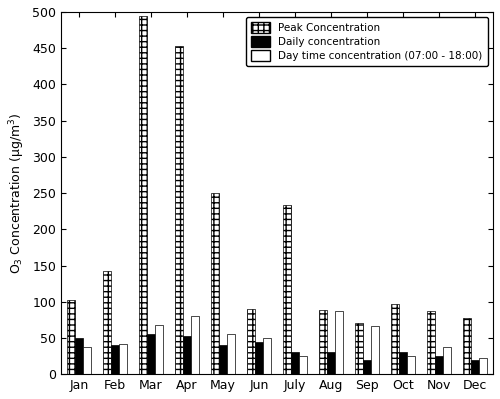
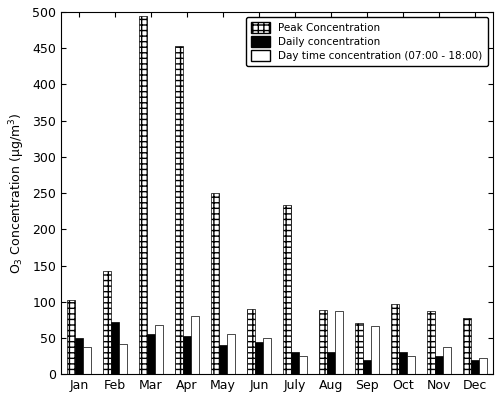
Daily concentration/Feb: 40 -> 72
